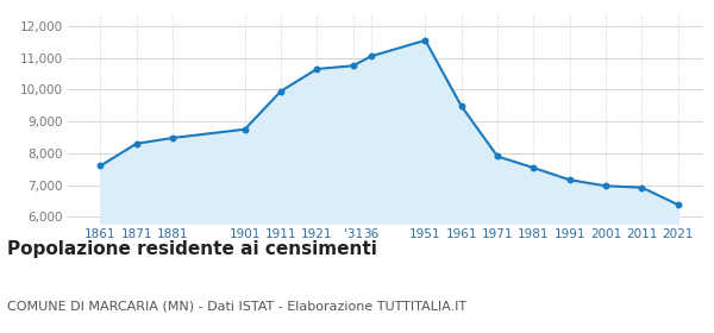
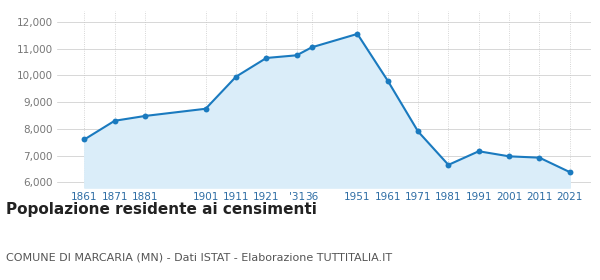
1961: 9,480 -> 9,800
1981: 7,540 -> 6,650
